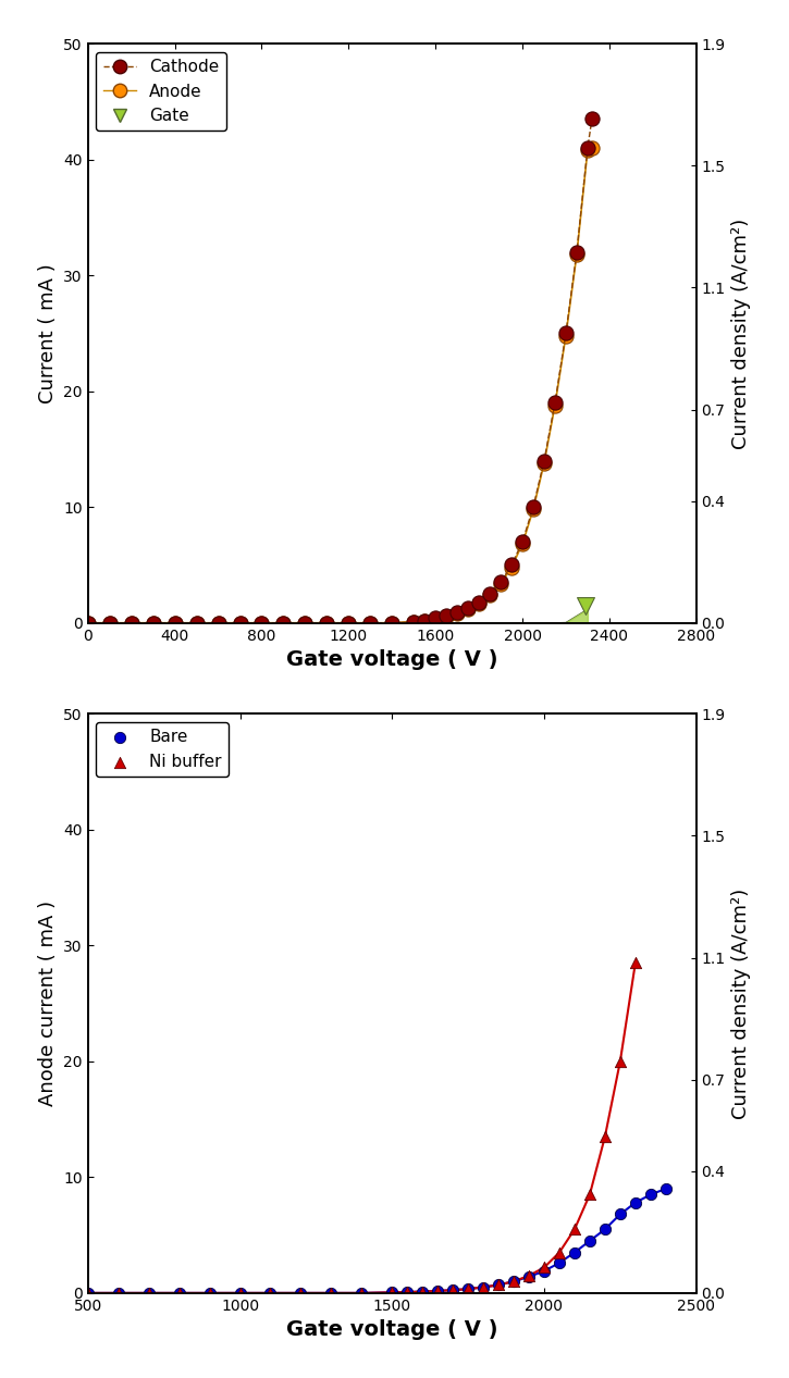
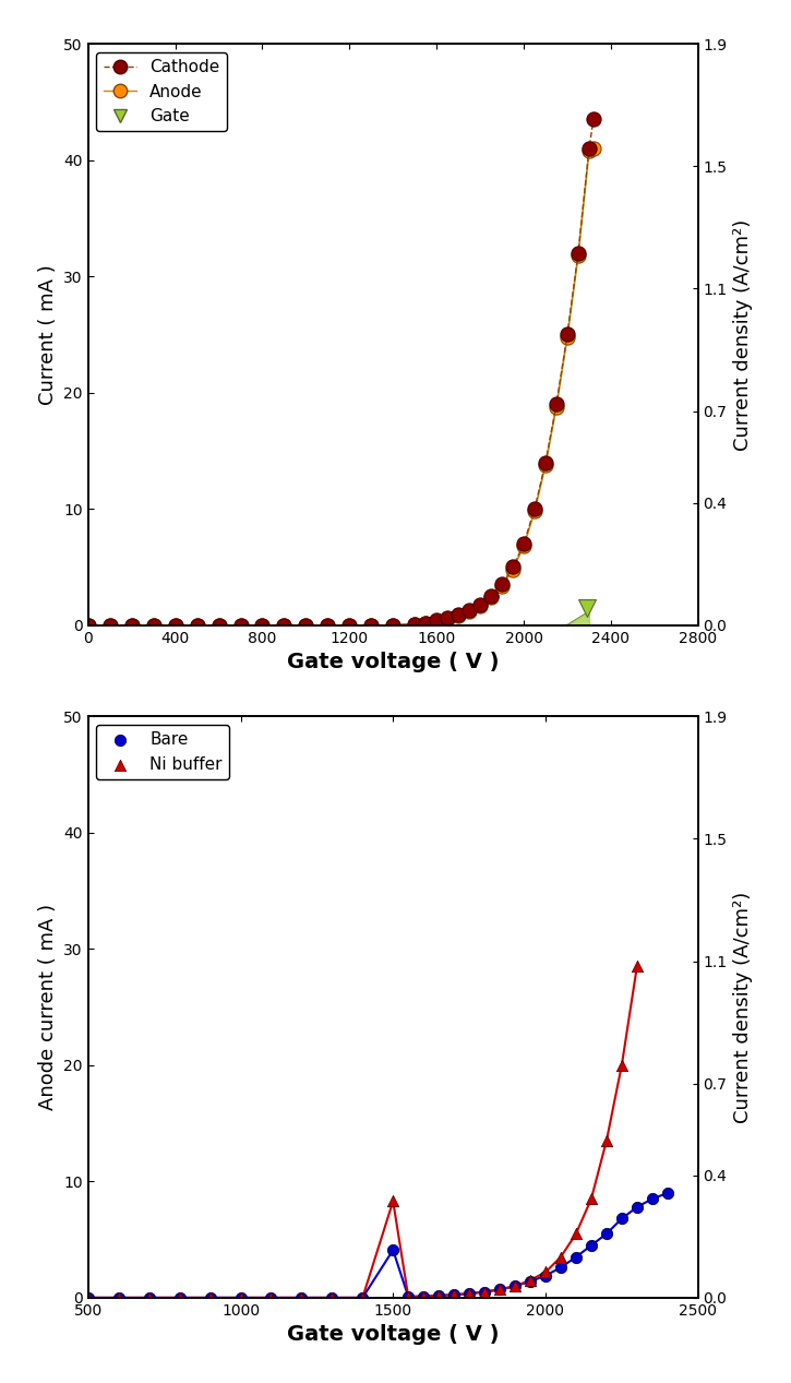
Bare/1500: 0.1 -> 4.1
Ni buffer/1500: 0.1 -> 8.3
